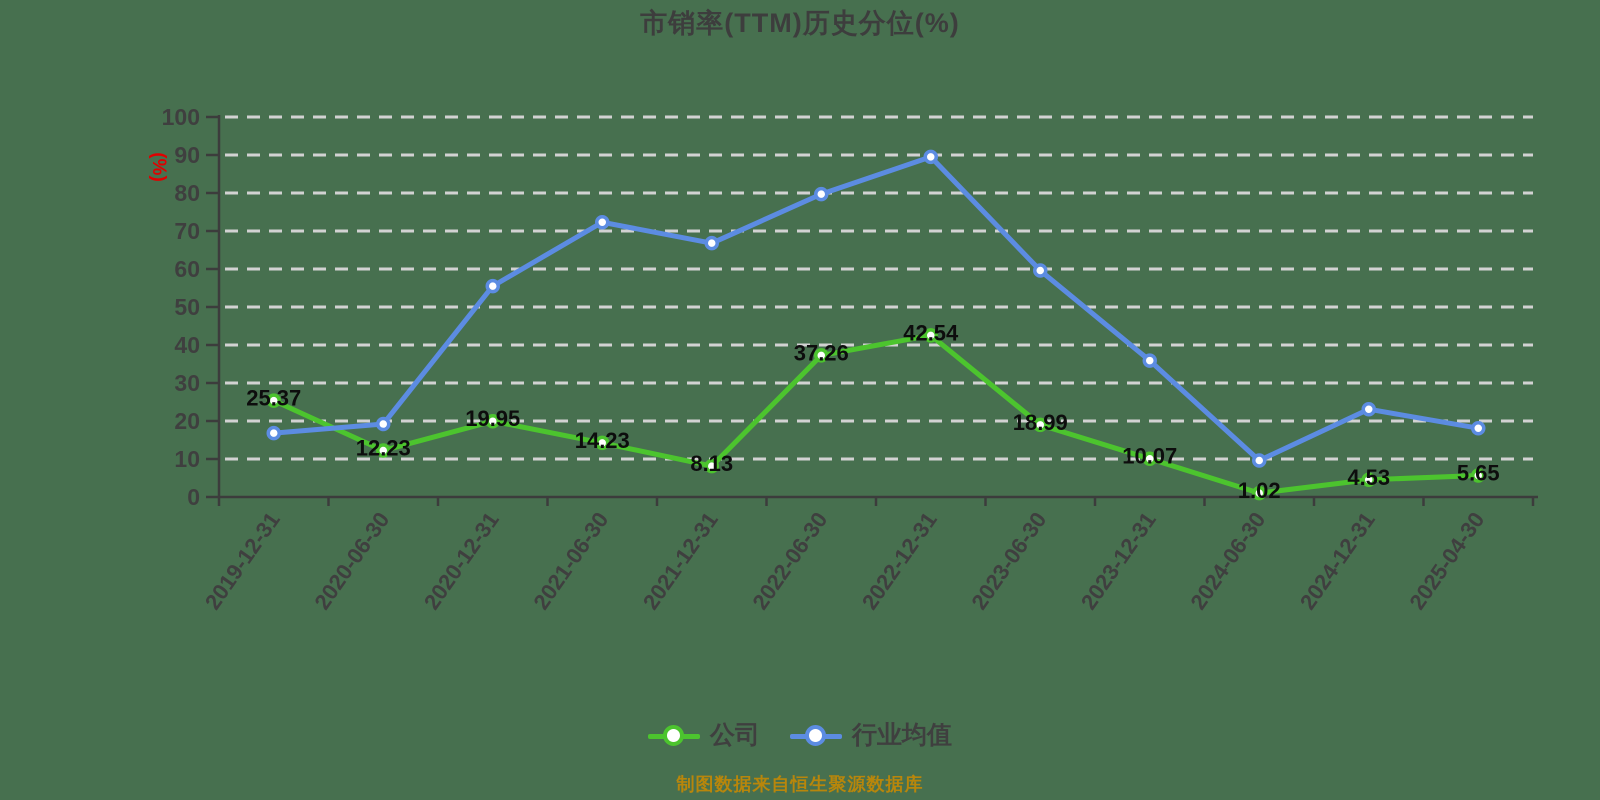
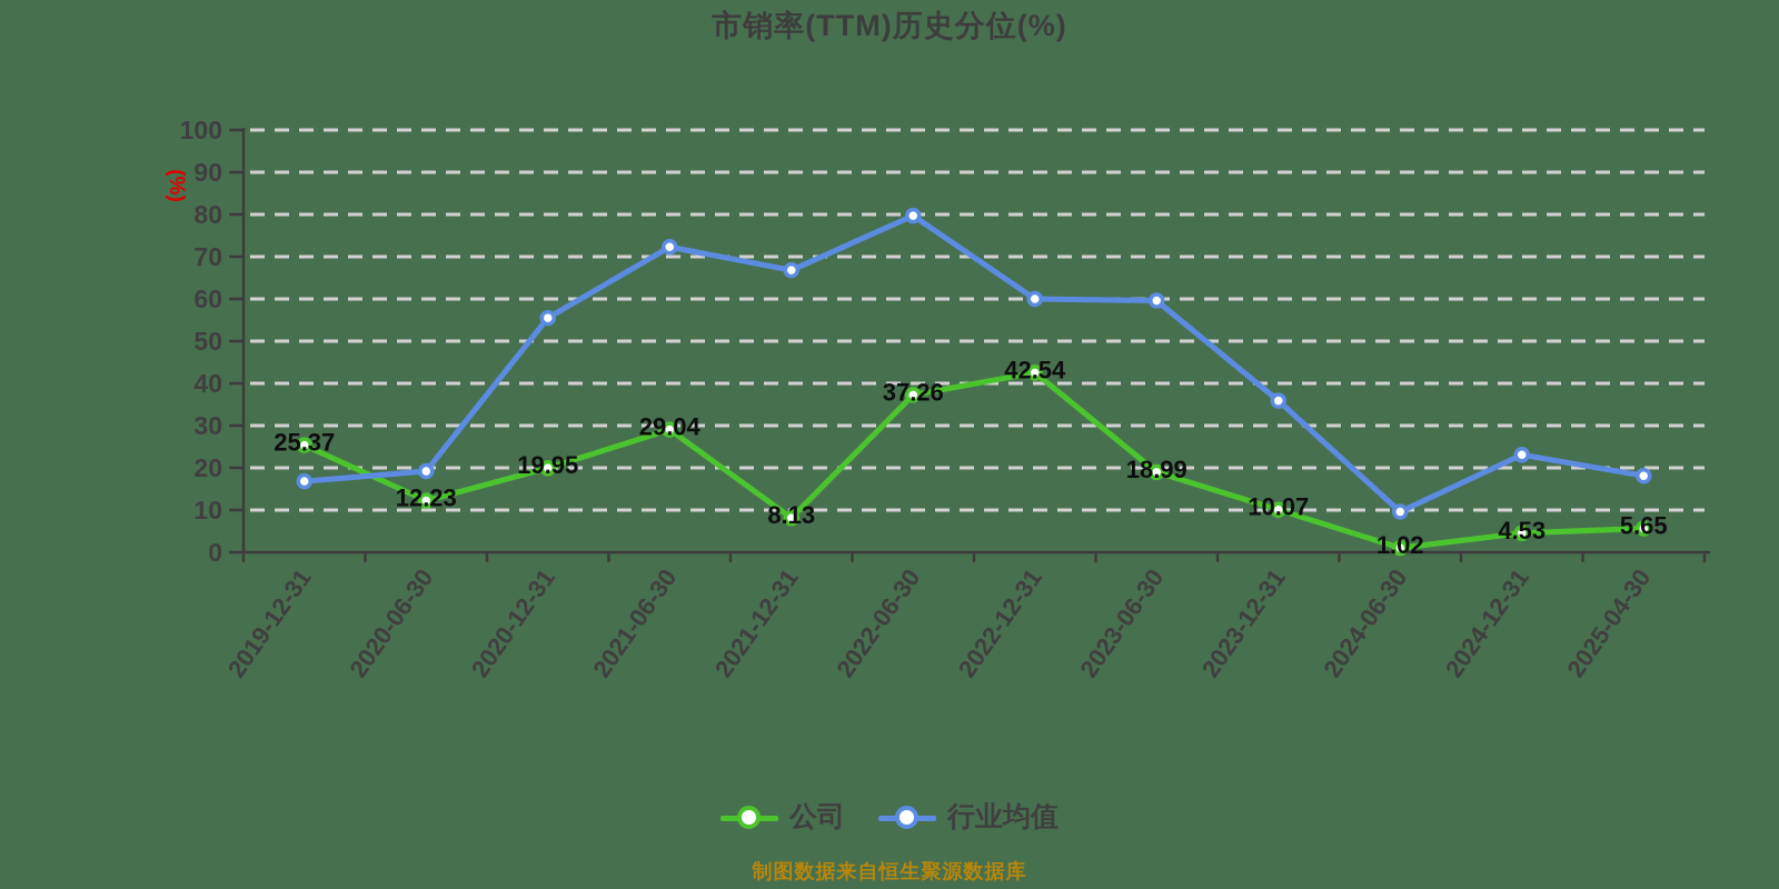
公司/2021-06-30: 14.23 -> 29.04
行业均值/2022-12-31: 90 -> 60
